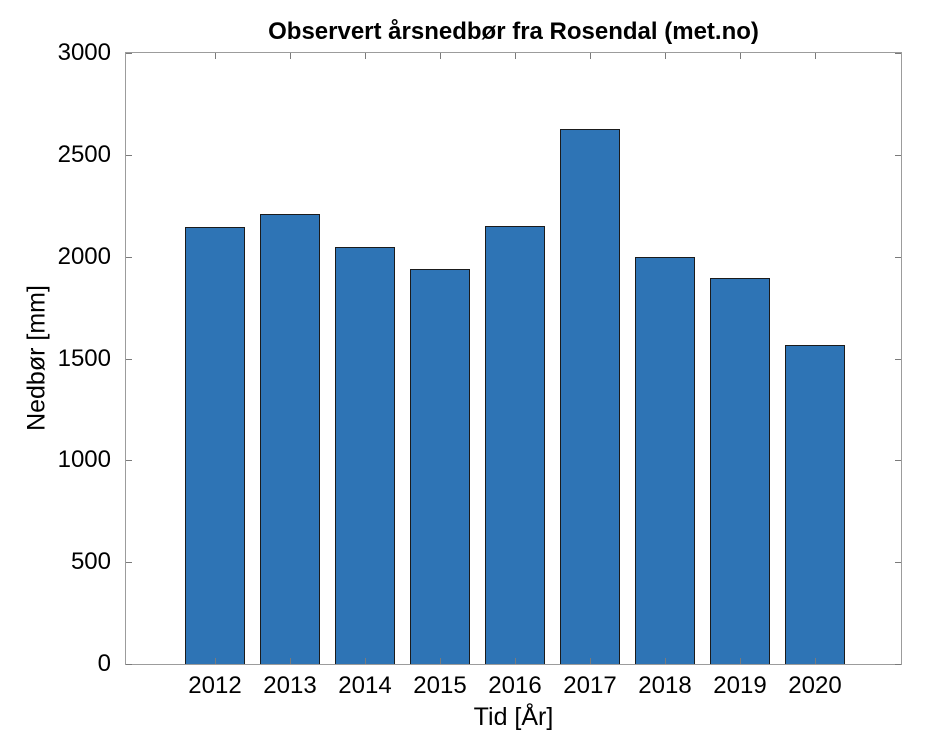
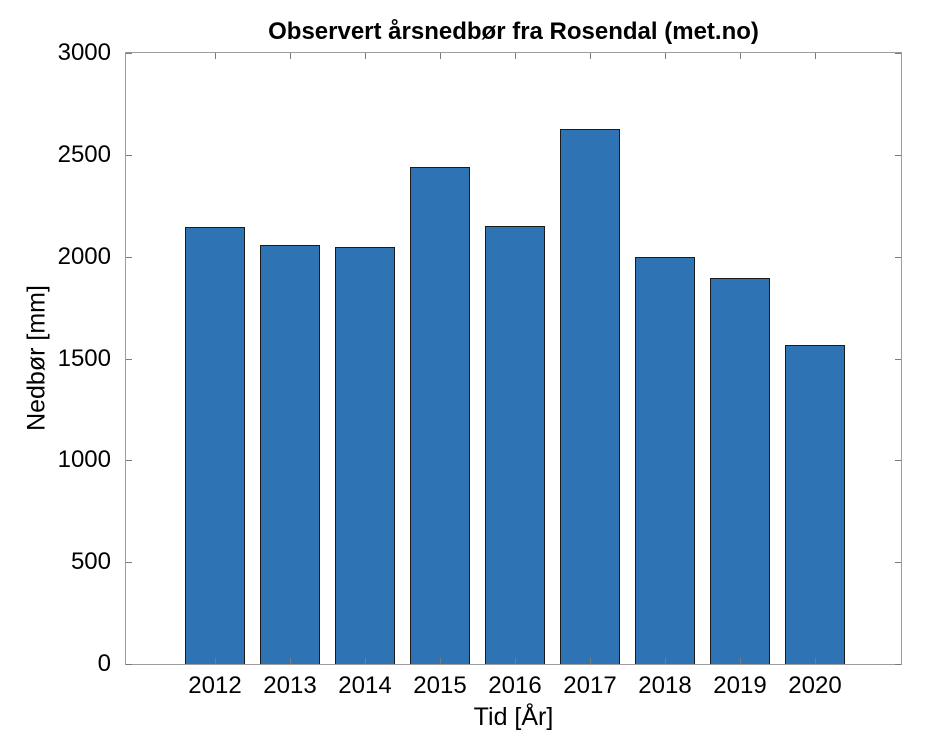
2013: 2210 -> 2060
2015: 1940 -> 2440
